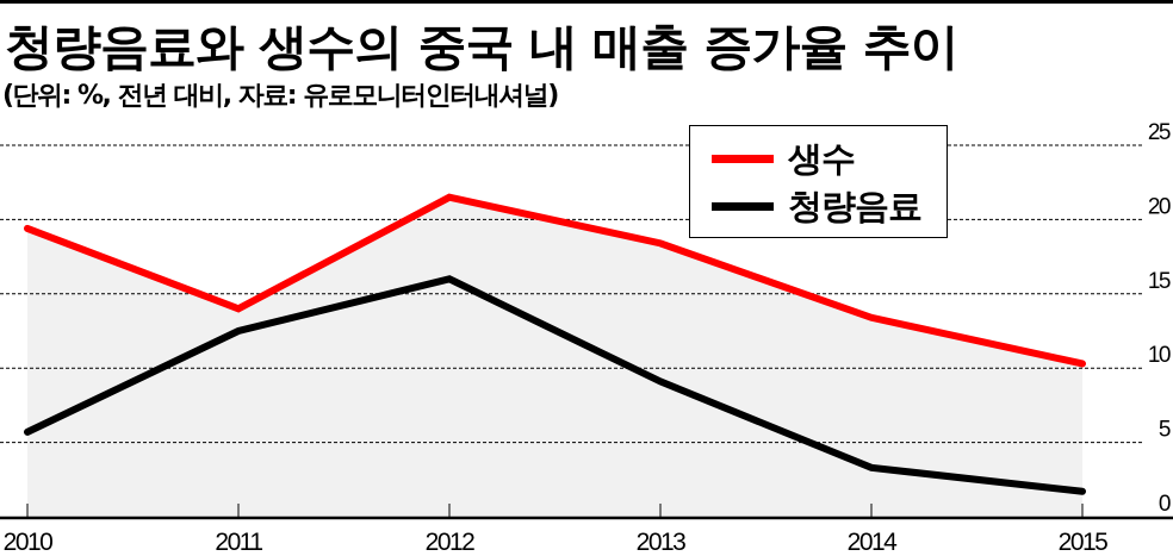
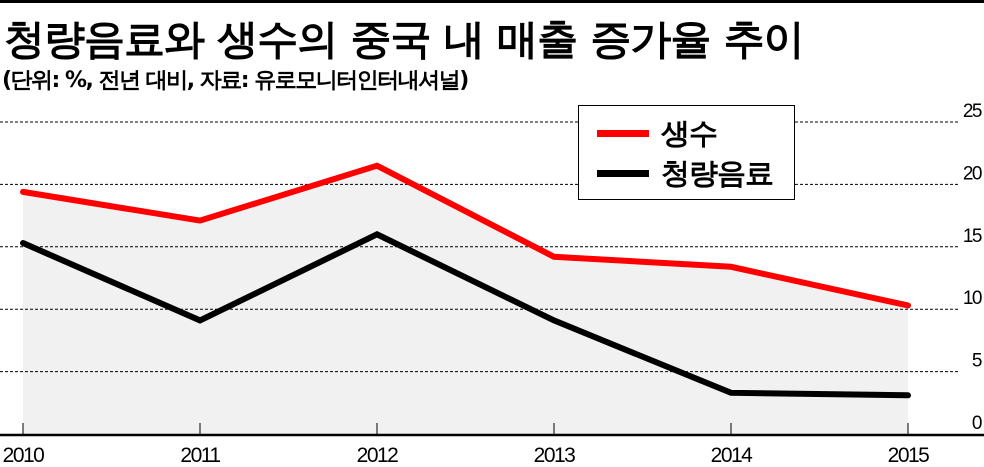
청량음료/2010: 5.7 -> 15.3
생수/2011: 14.0 -> 17.1
청량음료/2011: 12.5 -> 9.1
생수/2013: 18.4 -> 14.2
청량음료/2015: 1.7 -> 3.1
